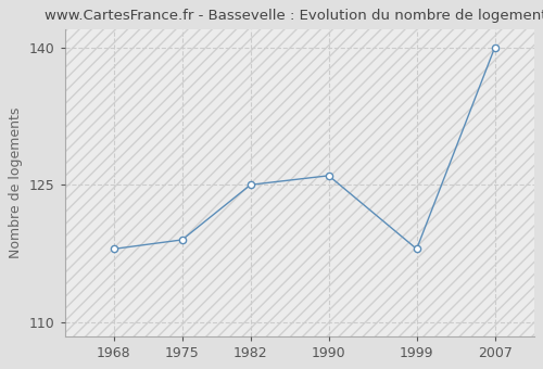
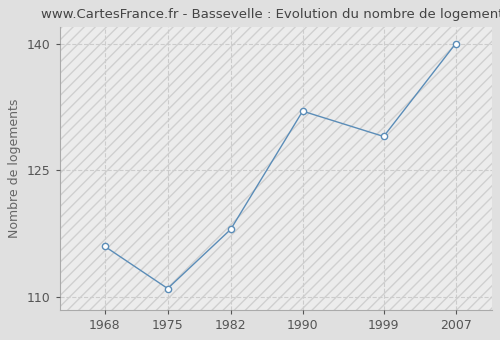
1968: 118 -> 116
1975: 119 -> 111
1982: 125 -> 118
1990: 126 -> 132
1999: 118 -> 129
